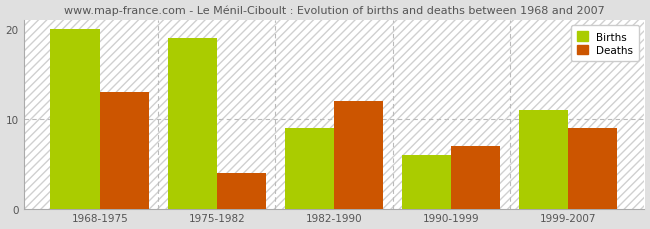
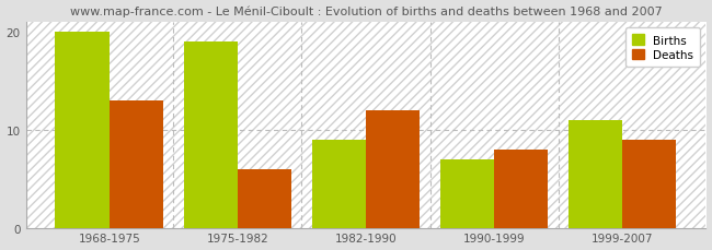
Deaths/1975-1982: 4 -> 6
Births/1990-1999: 6 -> 7
Deaths/1990-1999: 7 -> 8
